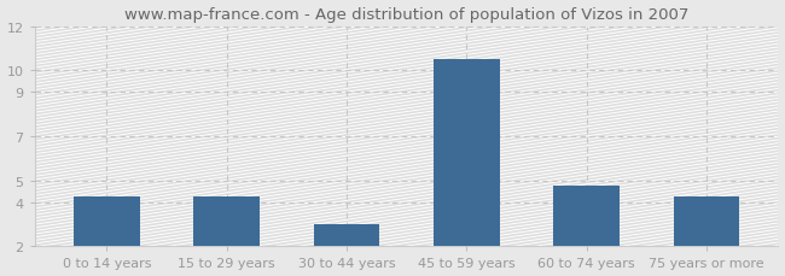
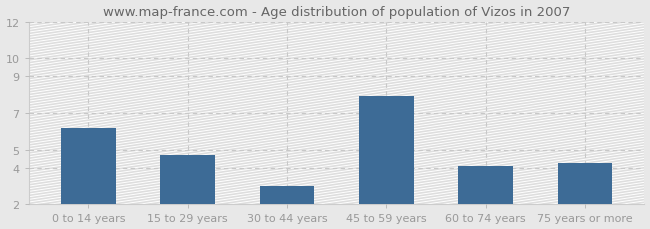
0 to 14 years: 4.2 -> 6.2
15 to 29 years: 4.2 -> 4.7
45 to 59 years: 10.5 -> 7.9
60 to 74 years: 4.8 -> 4.1
